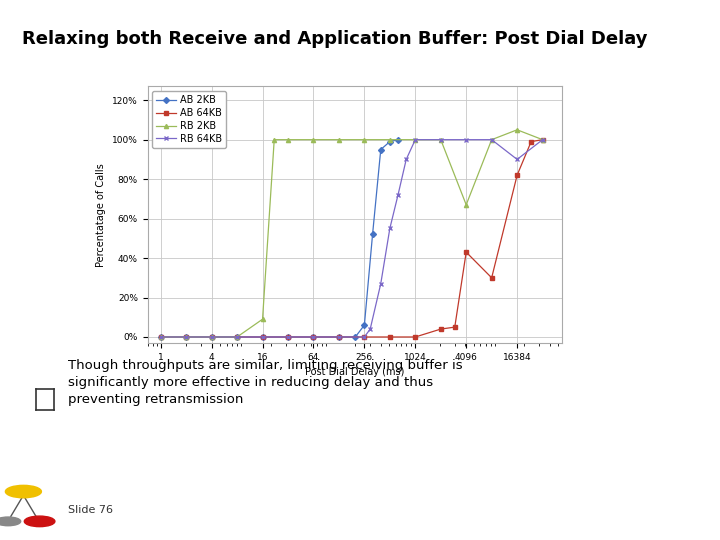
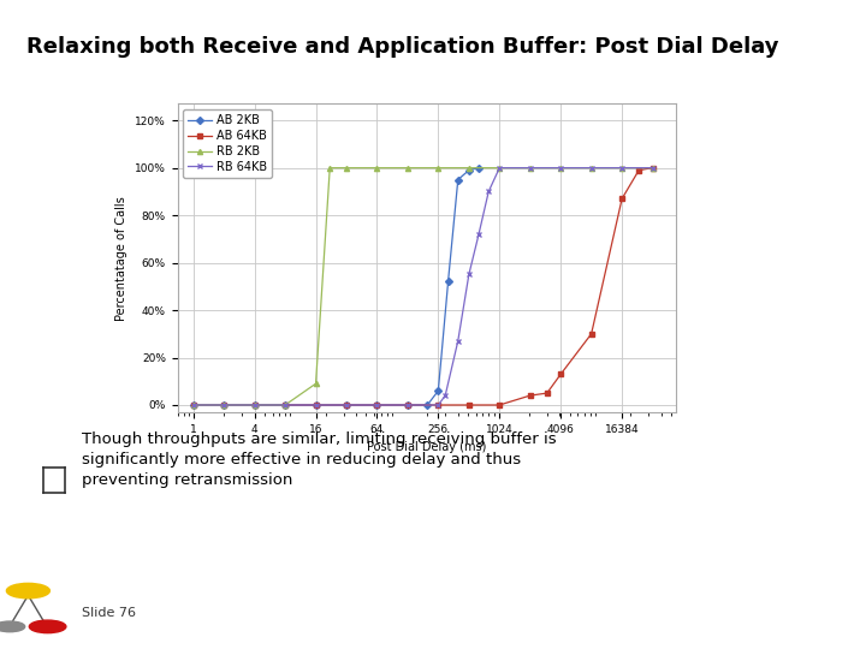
AB 64KB/4096: 43% -> 13%
RB 2KB/4096: 67% -> 100%
AB 64KB/16384: 82% -> 87%
RB 2KB/16384: 105% -> 100%
RB 64KB/16384: 90% -> 100%
